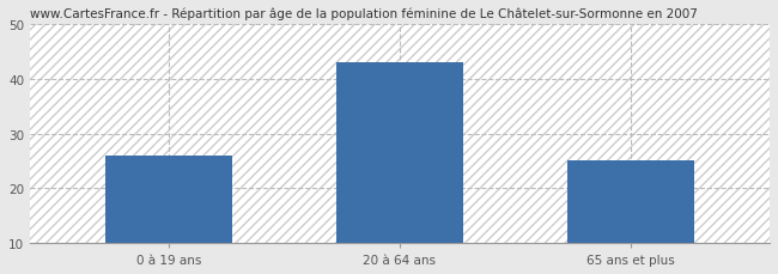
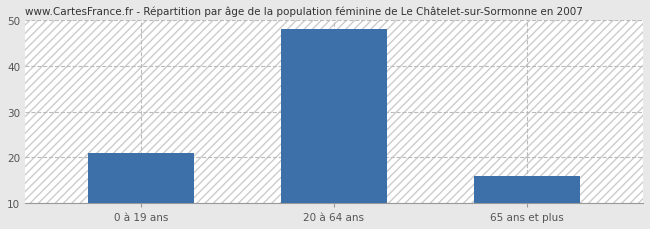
0 à 19 ans: 26 -> 21
20 à 64 ans: 43 -> 48
65 ans et plus: 25 -> 16
